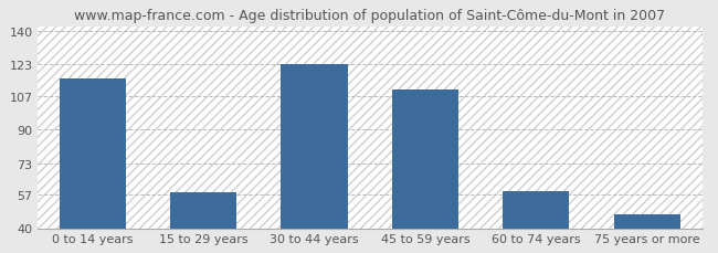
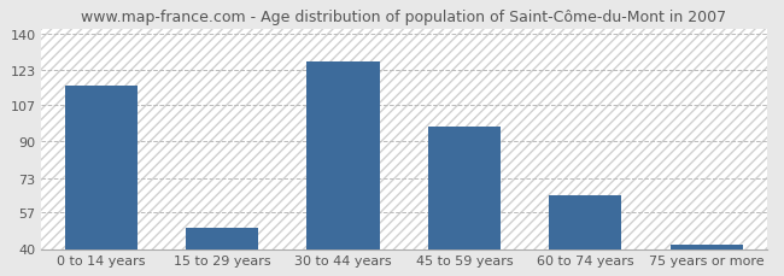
15 to 29 years: 58 -> 50
30 to 44 years: 123 -> 127
45 to 59 years: 110 -> 97
60 to 74 years: 59 -> 65
75 years or more: 47 -> 42
